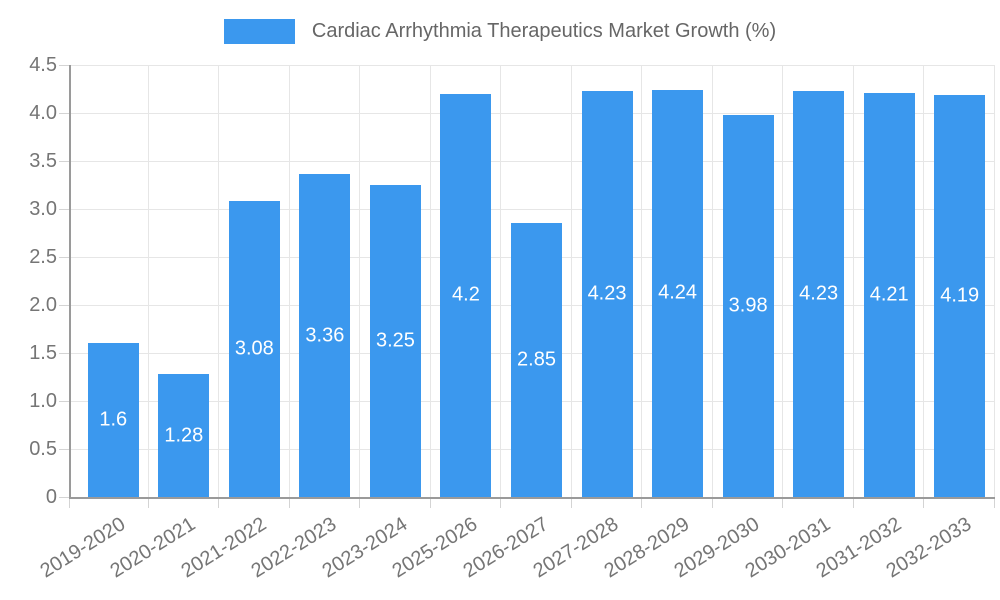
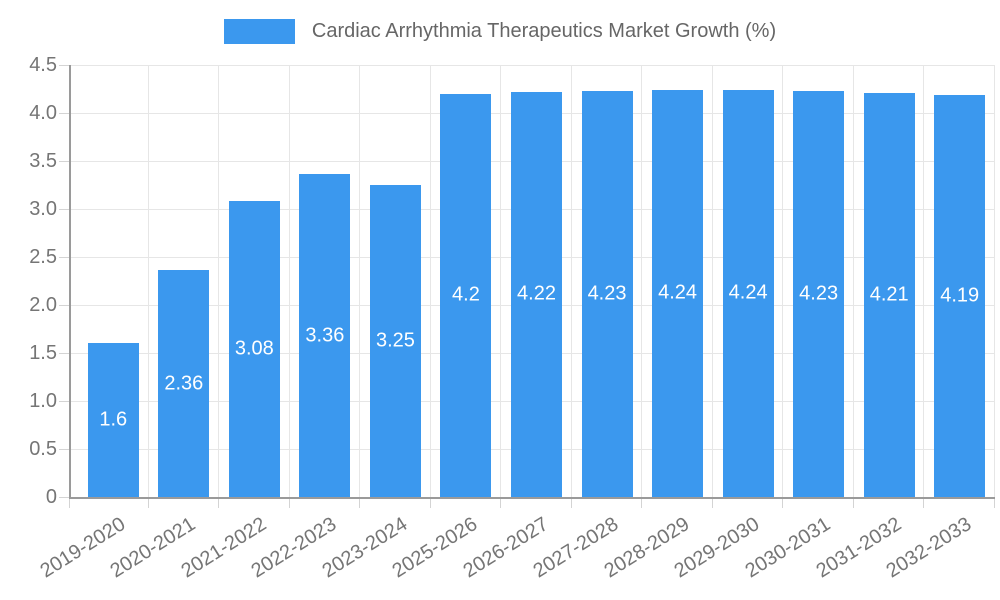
2020-2021: 1.28 -> 2.36
2026-2027: 2.85 -> 4.22
2029-2030: 3.98 -> 4.24
